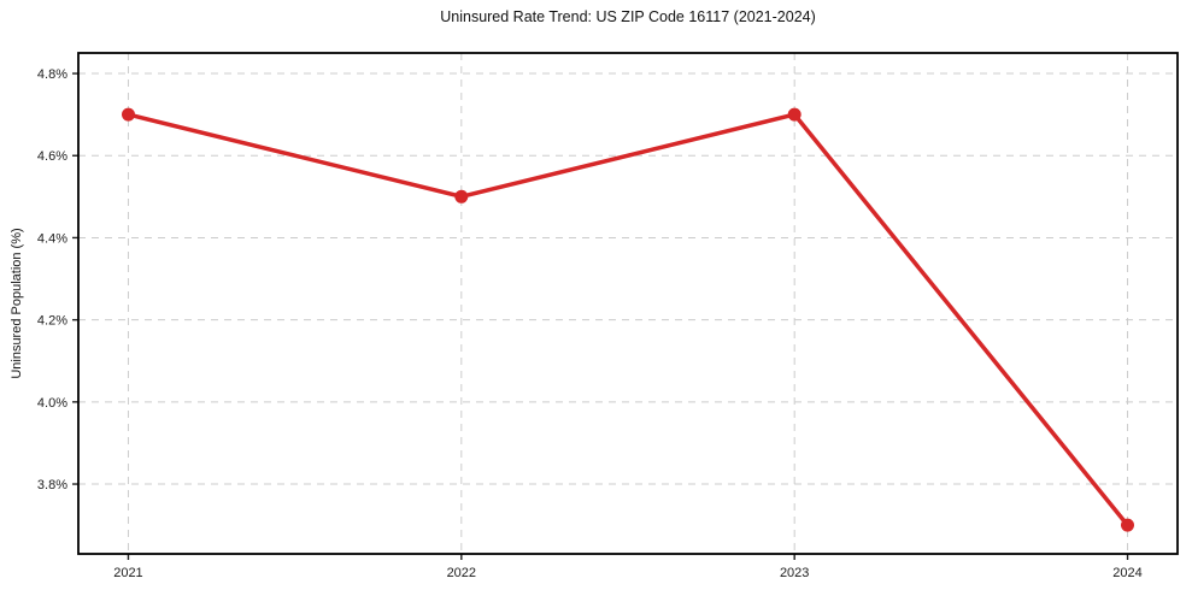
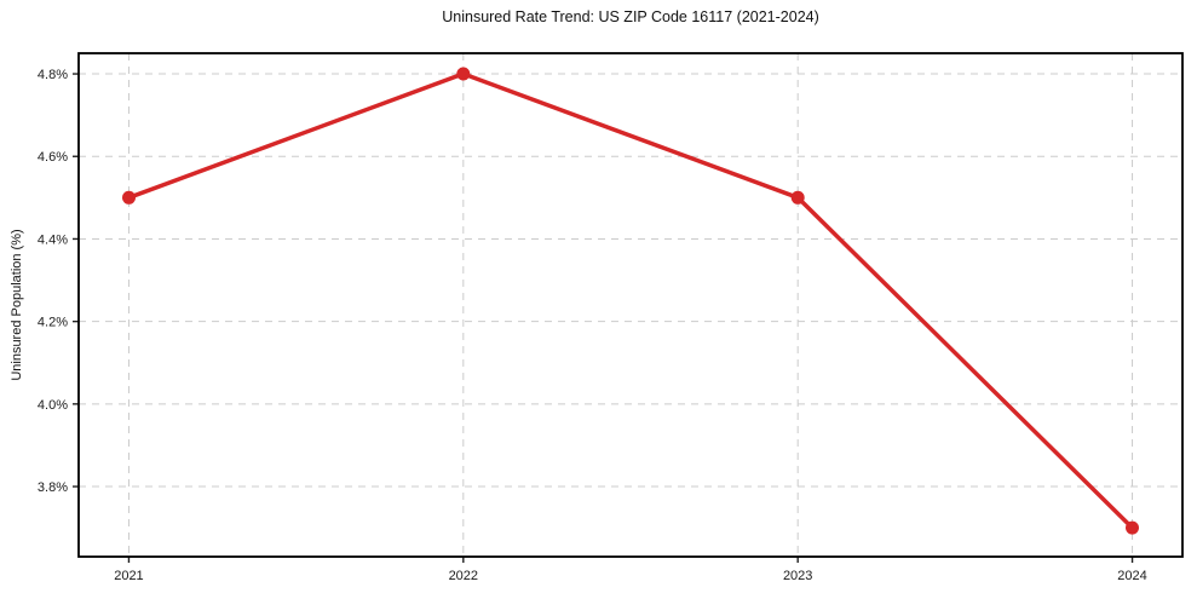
2021: 4.7% -> 4.5%
2022: 4.5% -> 4.8%
2023: 4.7% -> 4.5%
